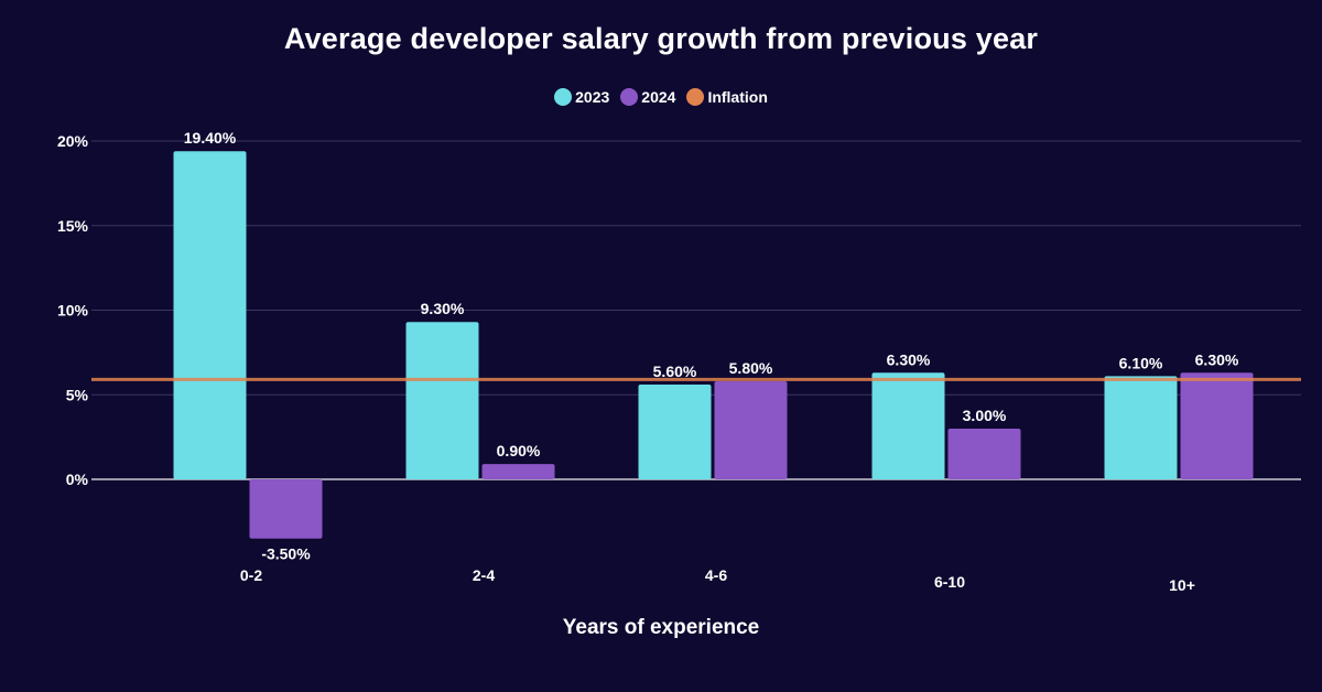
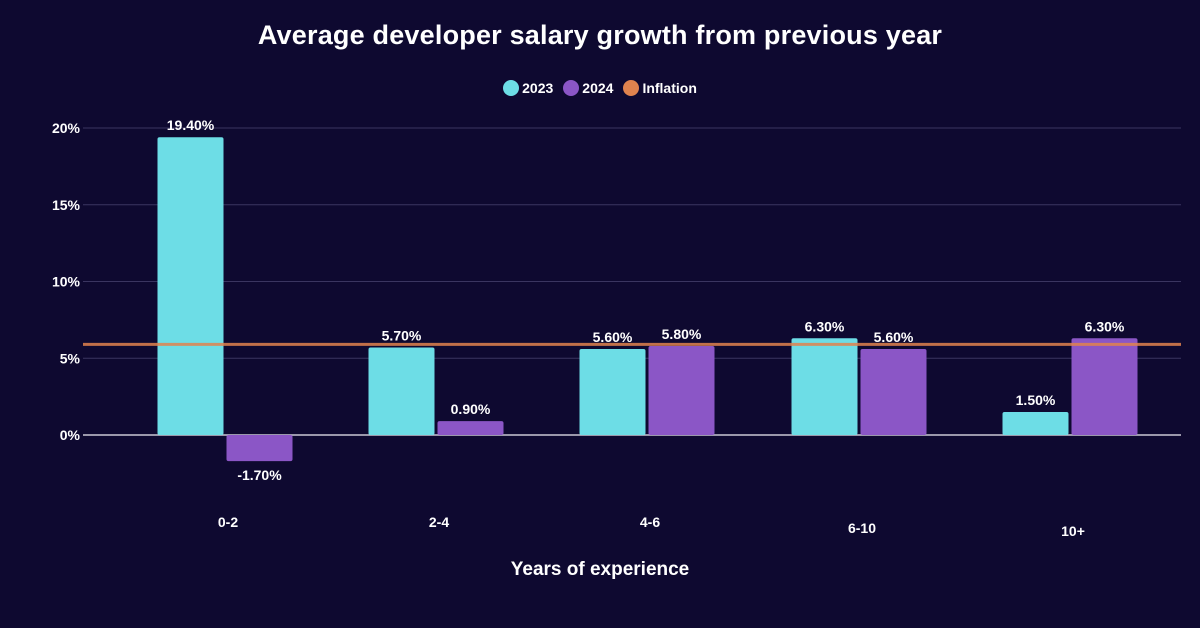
2024/0-2: -3.50% -> -1.70%
2023/2-4: 9.30% -> 5.70%
2024/6-10: 3.00% -> 5.60%
2023/10+: 6.10% -> 1.50%
